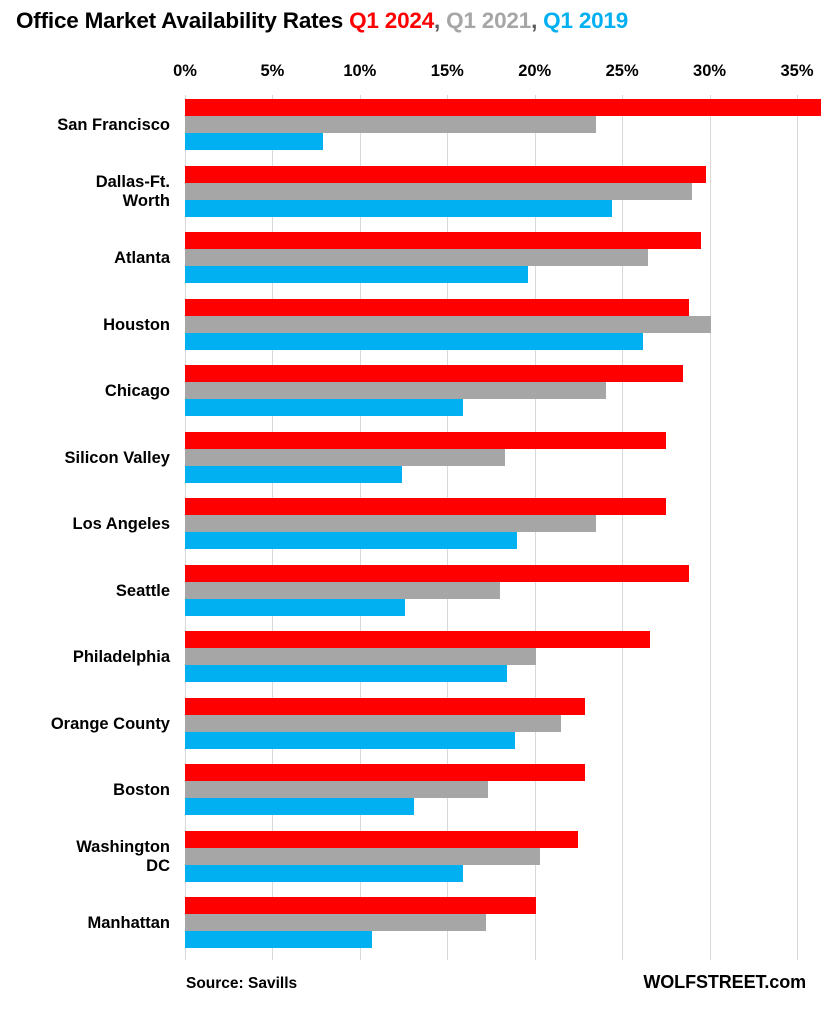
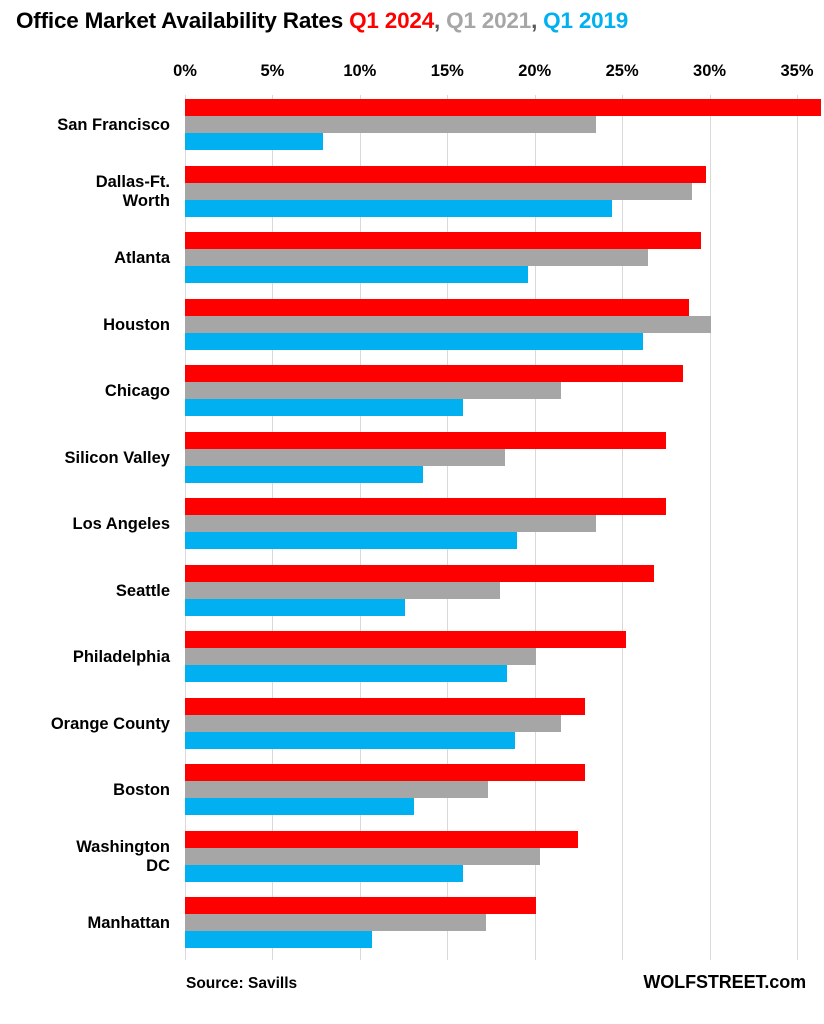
Q1 2021/Chicago: 24.1% -> 21.5%
Q1 2019/Silicon Valley: 12.4% -> 13.6%
Q1 2024/Seattle: 28.8% -> 26.8%
Q1 2024/Philadelphia: 26.6% -> 25.2%
